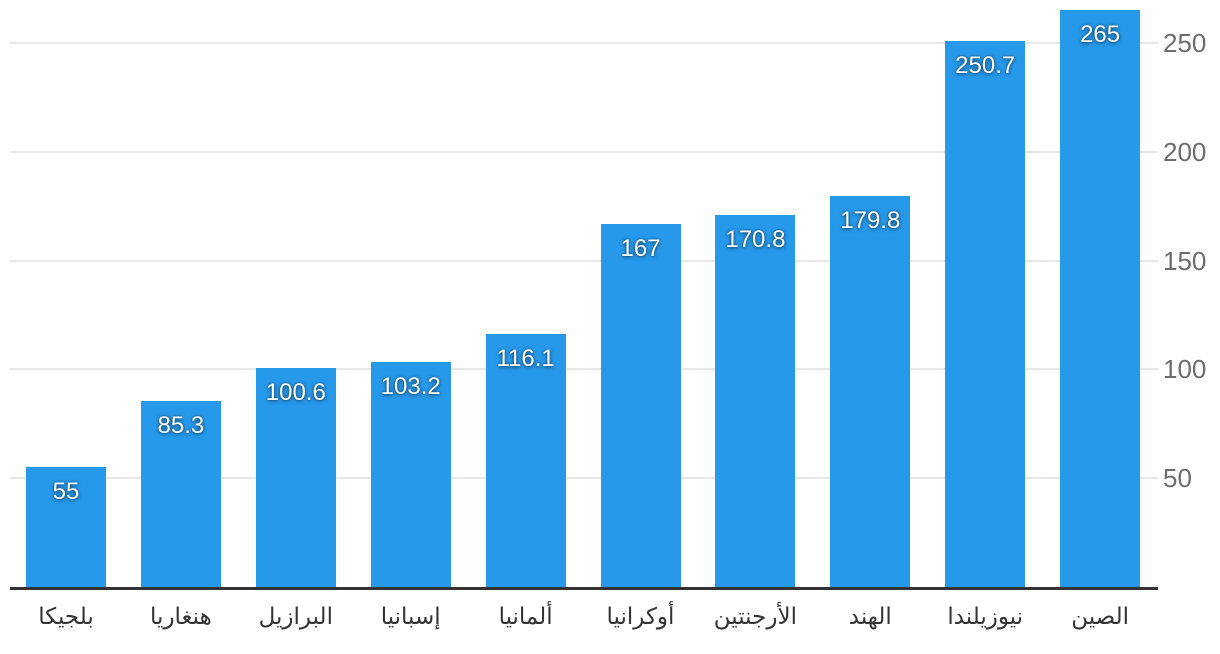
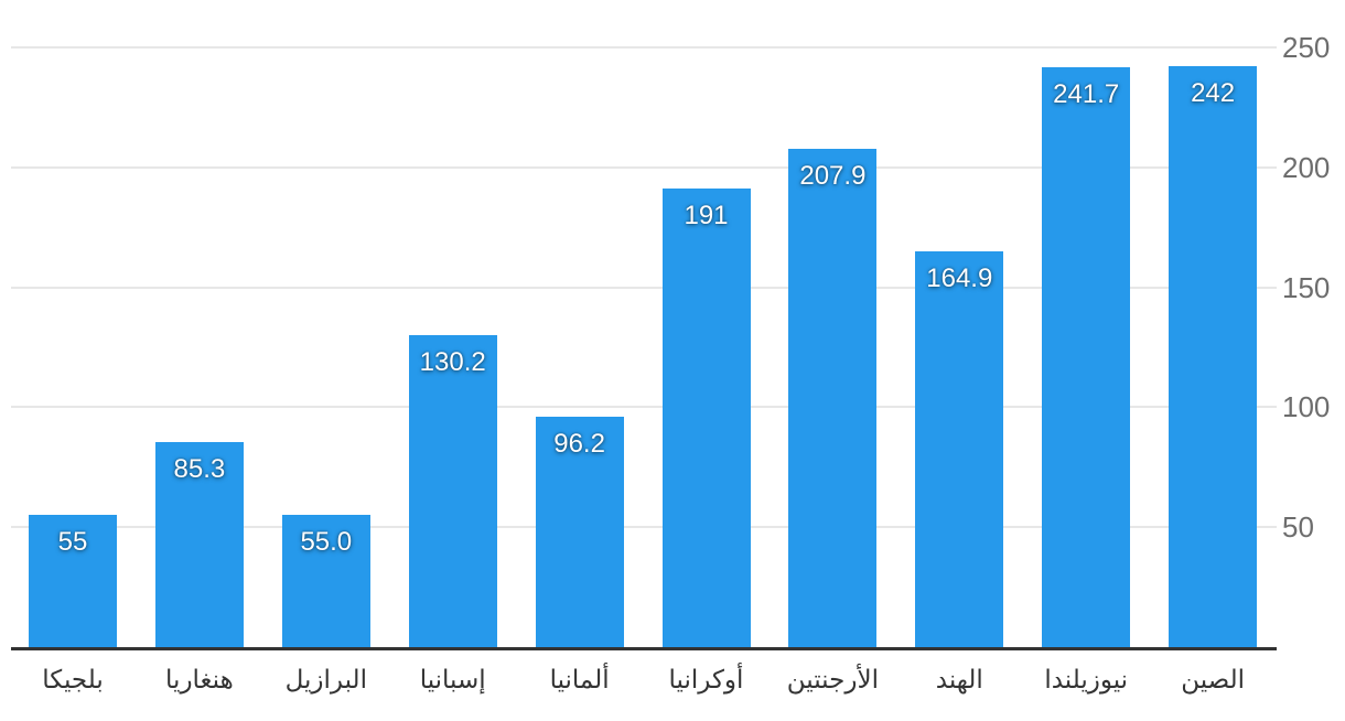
البرازيل: 100.6 -> 55.0
إسبانيا: 103.2 -> 130.2
ألمانيا: 116.1 -> 96.2
أوكرانيا: 167 -> 191
الأرجنتين: 170.8 -> 207.9
الهند: 179.8 -> 164.9
نيوزيلندا: 250.7 -> 241.7
الصين: 265 -> 242
